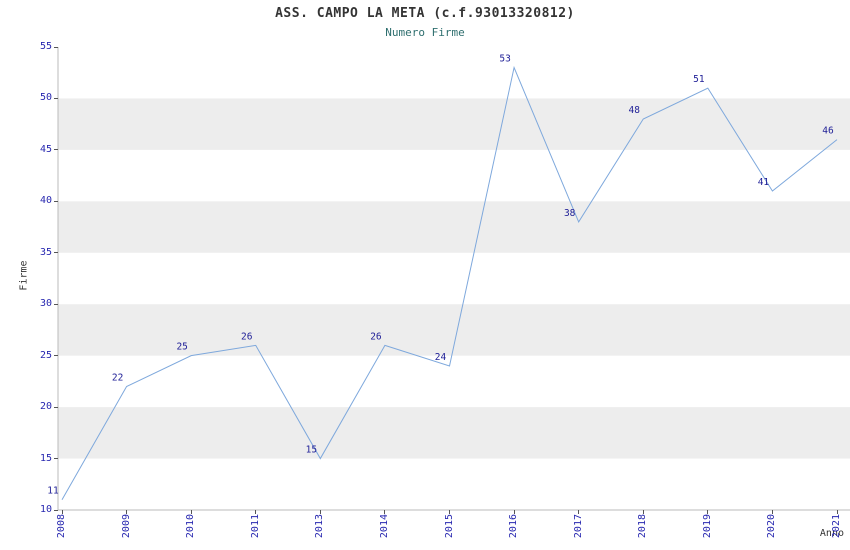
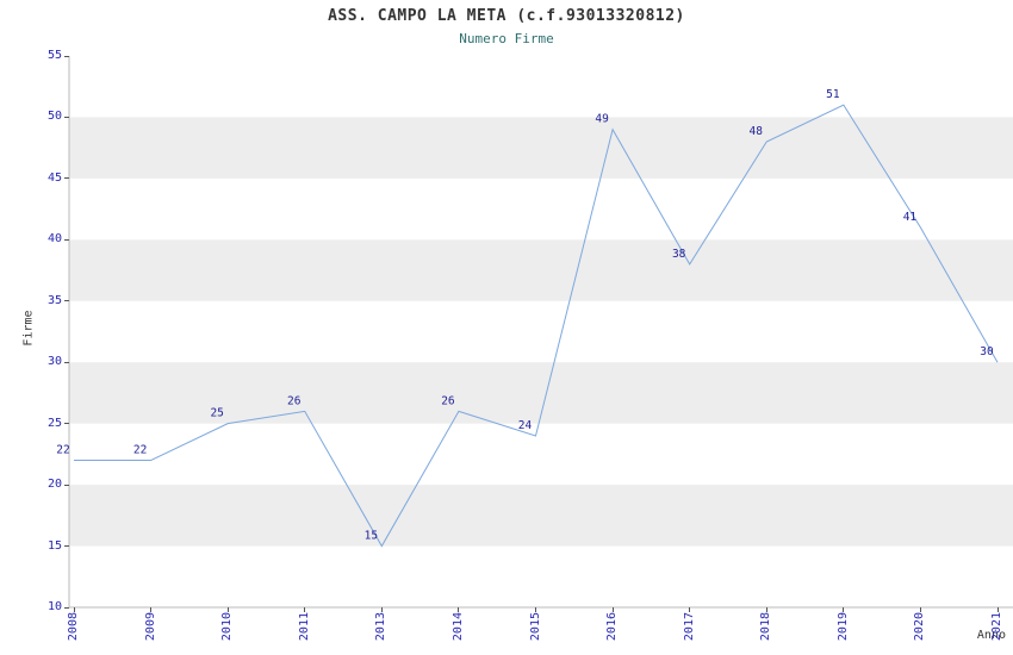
2008: 11 -> 22
2016: 53 -> 49
2021: 46 -> 30
